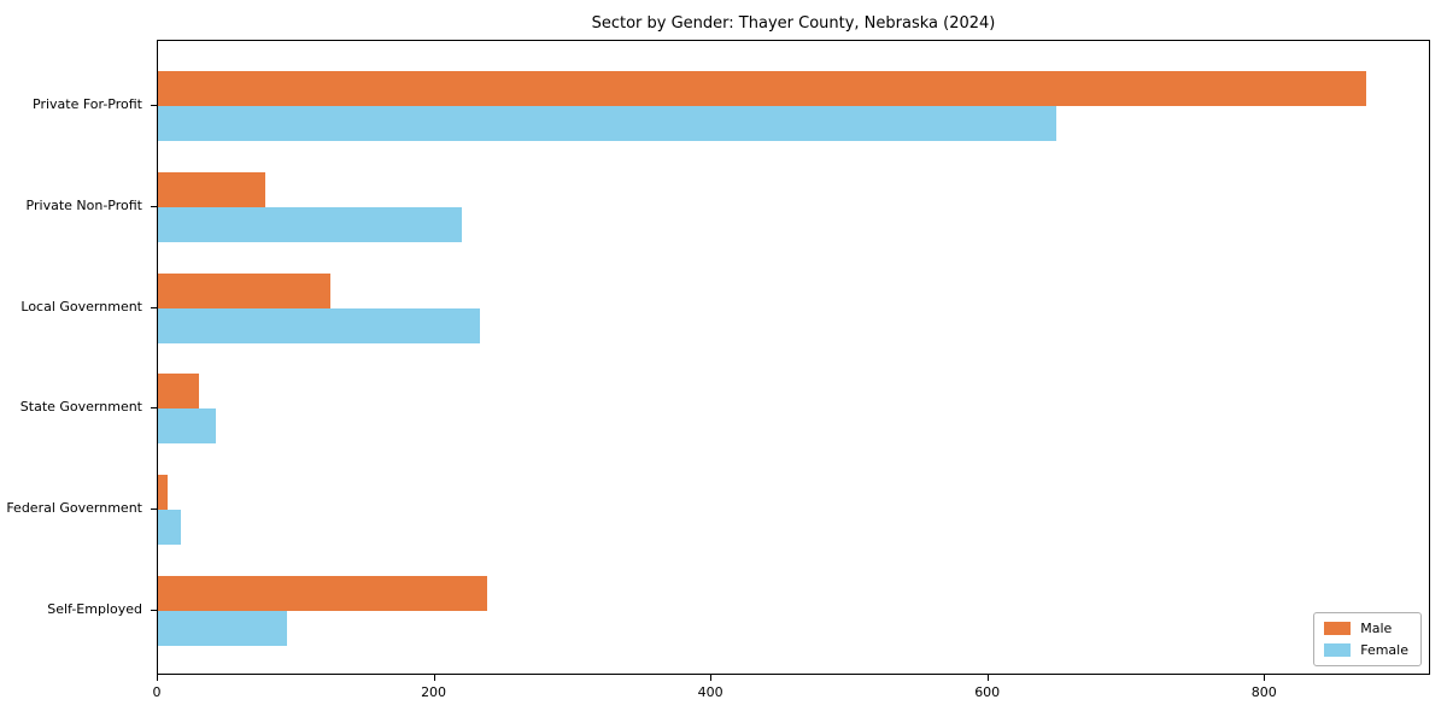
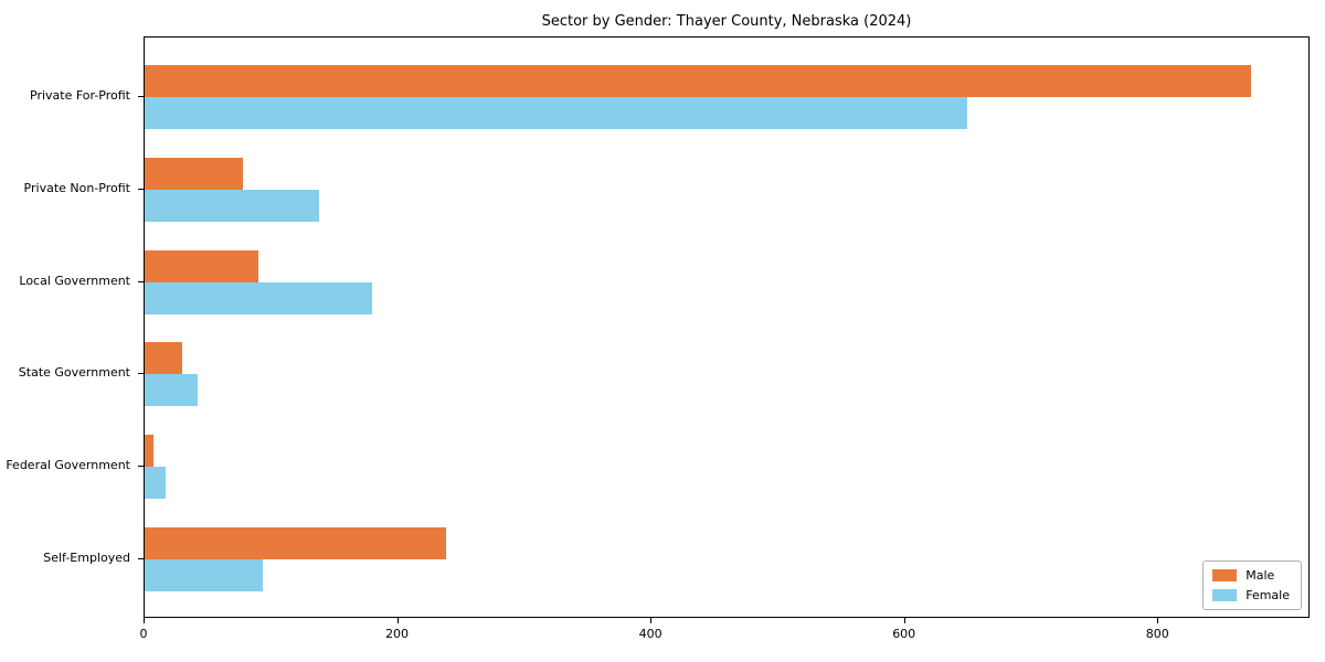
Female/Private Non-Profit: 220 -> 138
Male/Local Government: 125 -> 90
Female/Local Government: 233 -> 180
